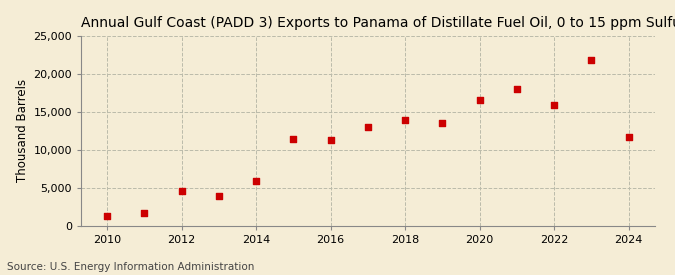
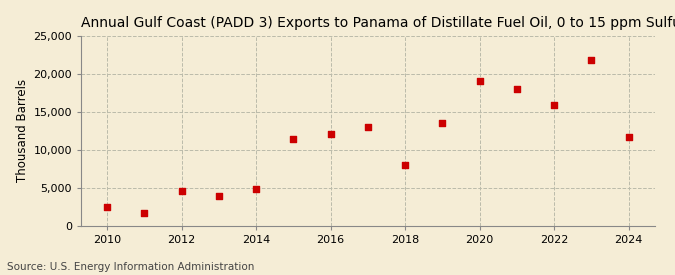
2010: 1,200 -> 2,400
2014: 5,800 -> 4,800
2016: 11,200 -> 12,000
2018: 13,900 -> 8,000
2020: 16,600 -> 19,000
